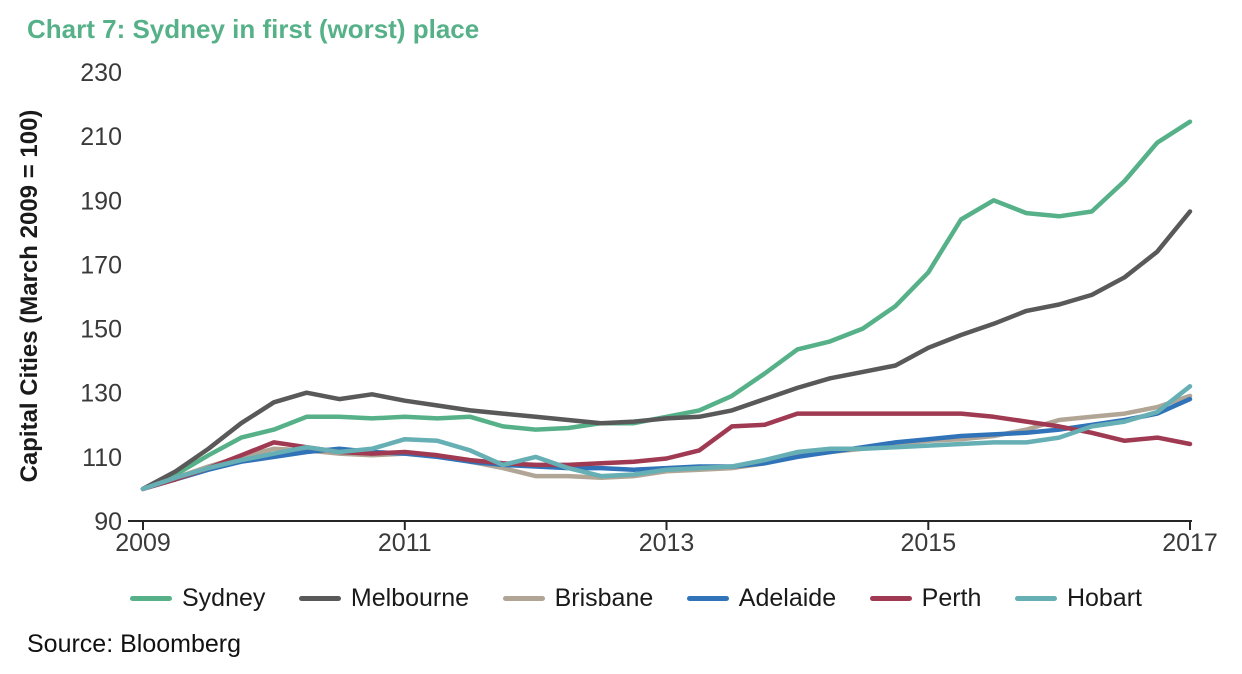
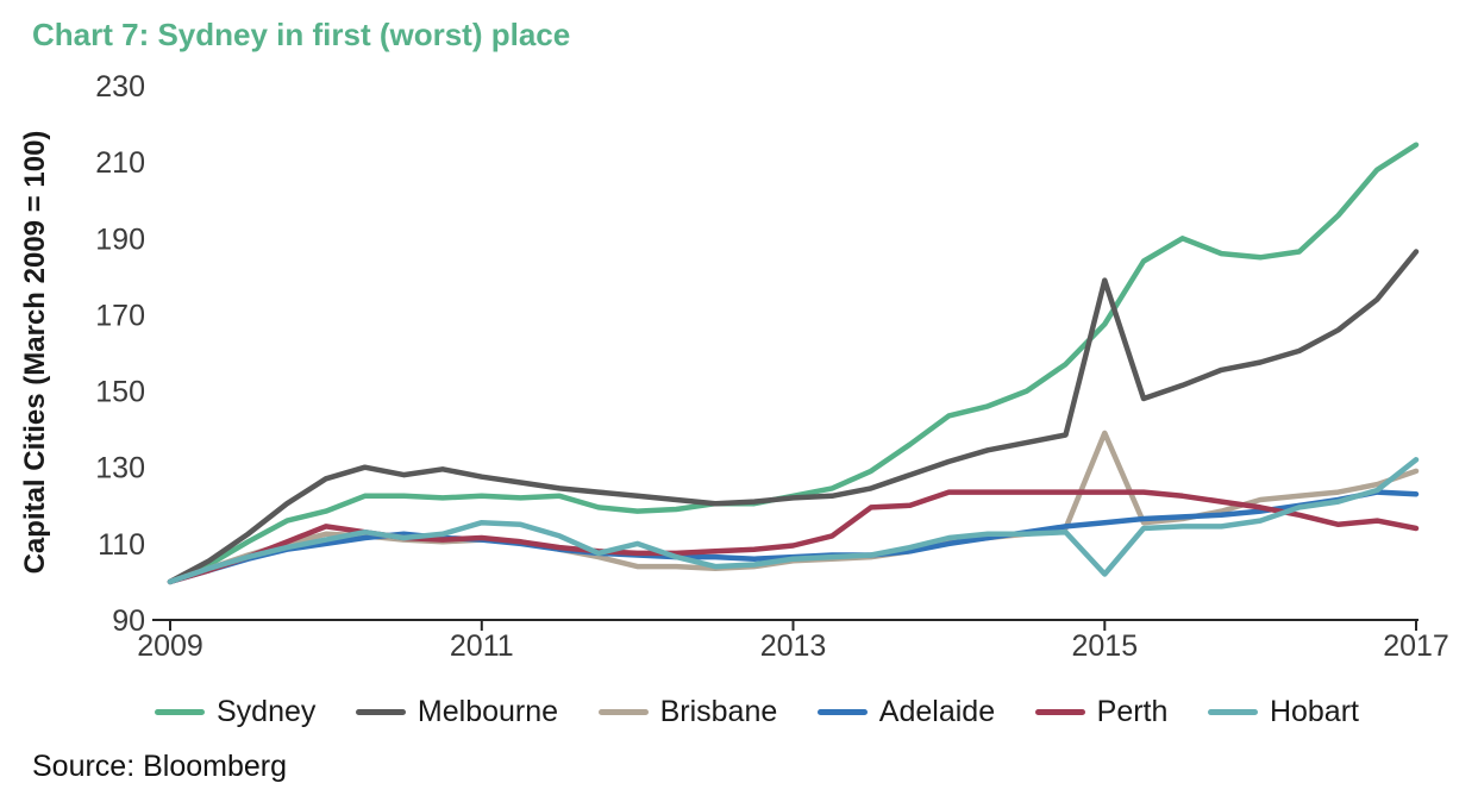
Melbourne/2015: 144 -> 179
Brisbane/2015: 115 -> 139
Hobart/2015: 114 -> 102
Adelaide/2017: 128 -> 123
